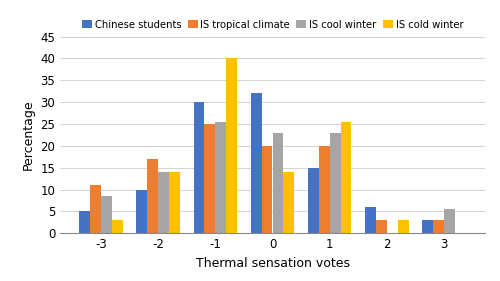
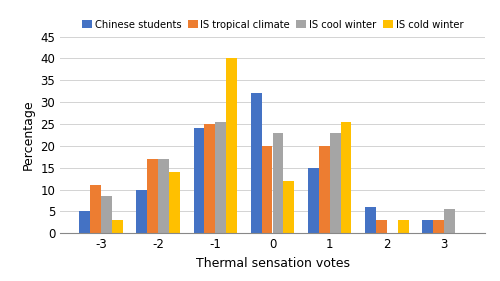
IS cool winter/-2: 14.0 -> 17.0
Chinese students/-1: 30 -> 24
IS cold winter/0: 14.0 -> 12.0
